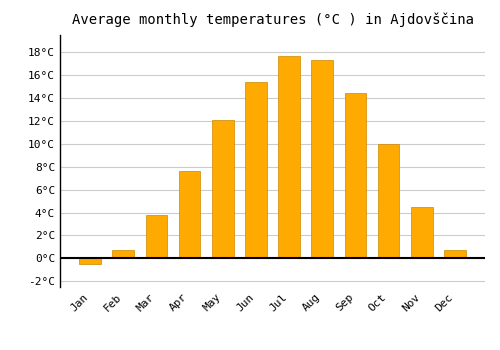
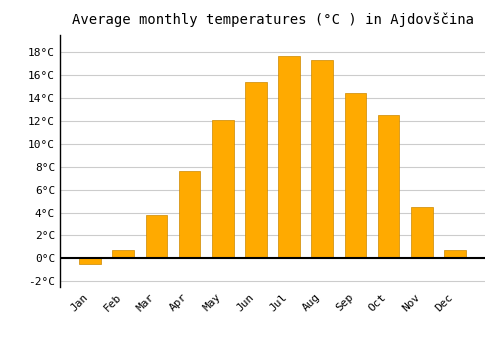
Oct: 10.0°C -> 12.5°C
